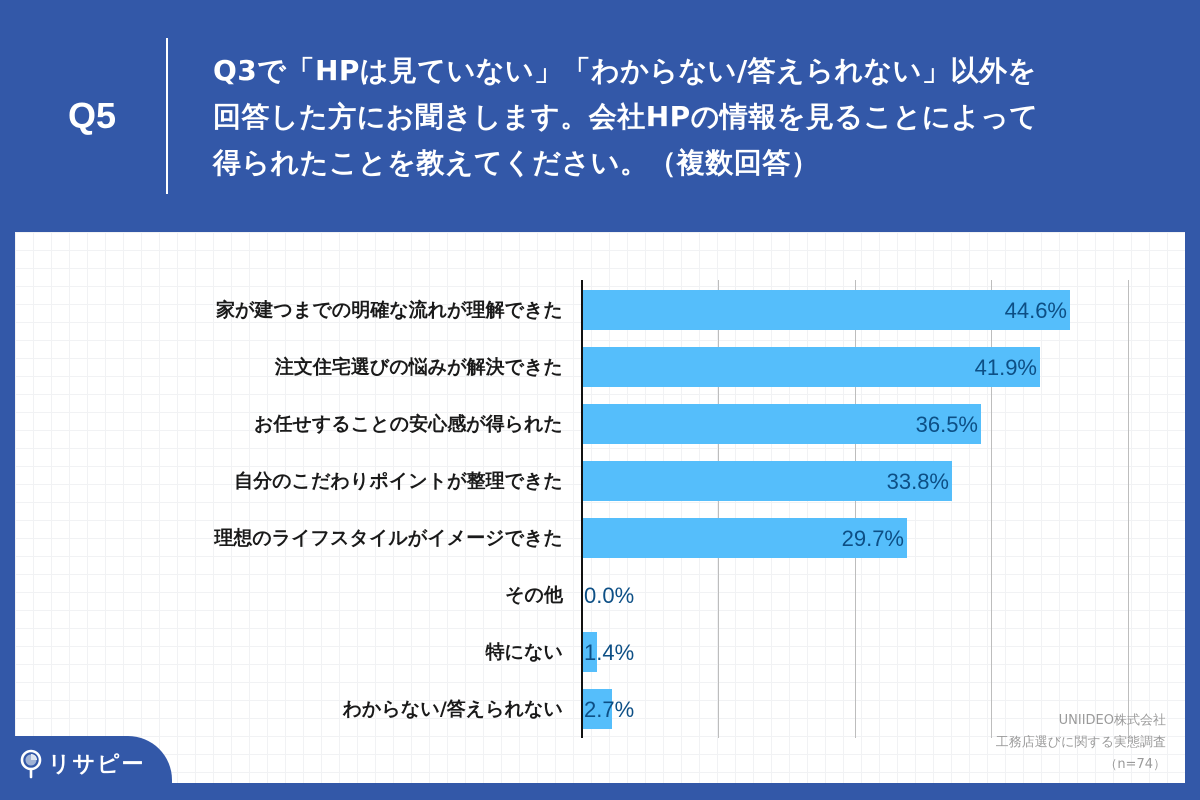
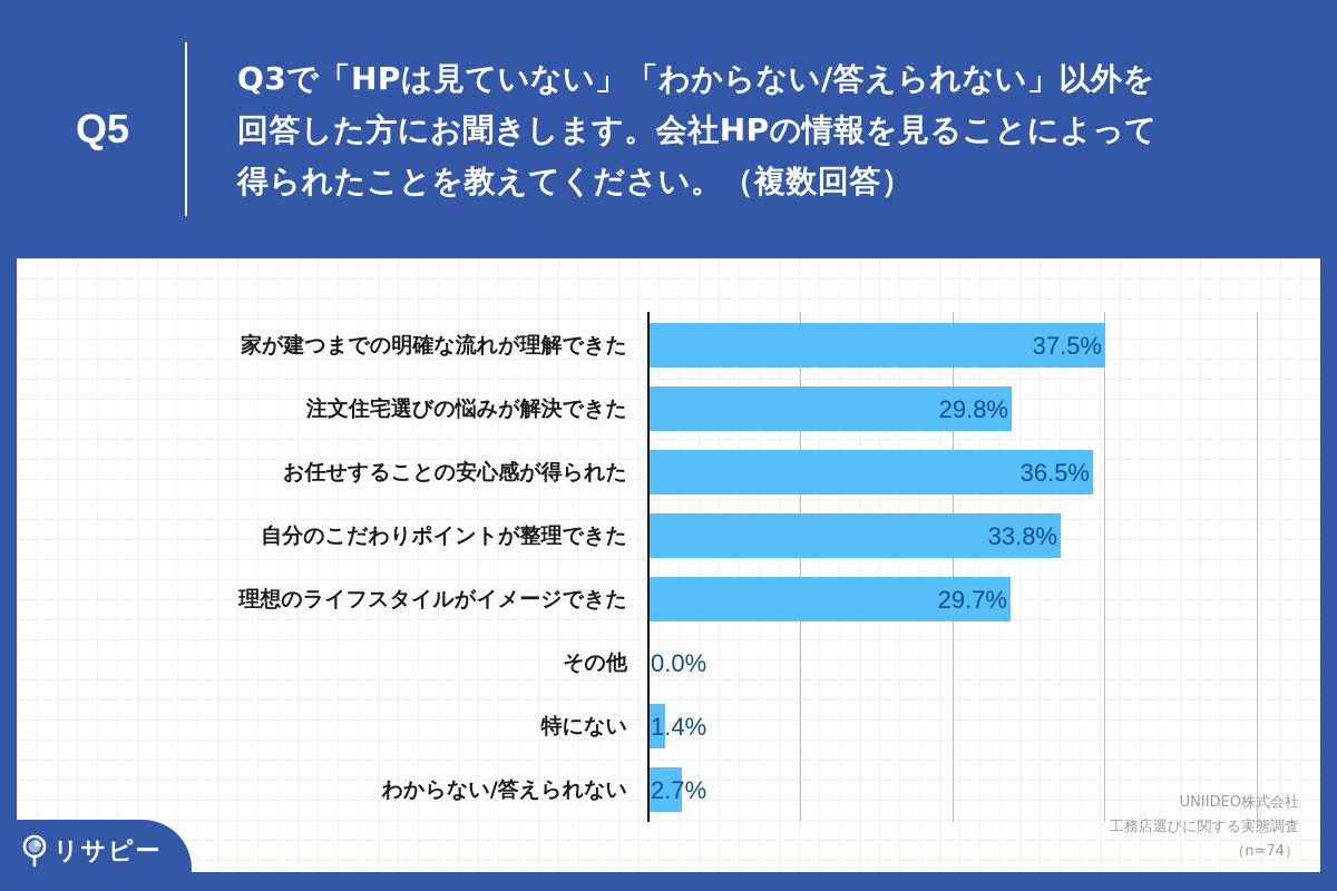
家が建つまでの明確な流れが理解できた: 44.6% -> 37.5%
注文住宅選びの悩みが解決できた: 41.9% -> 29.8%
